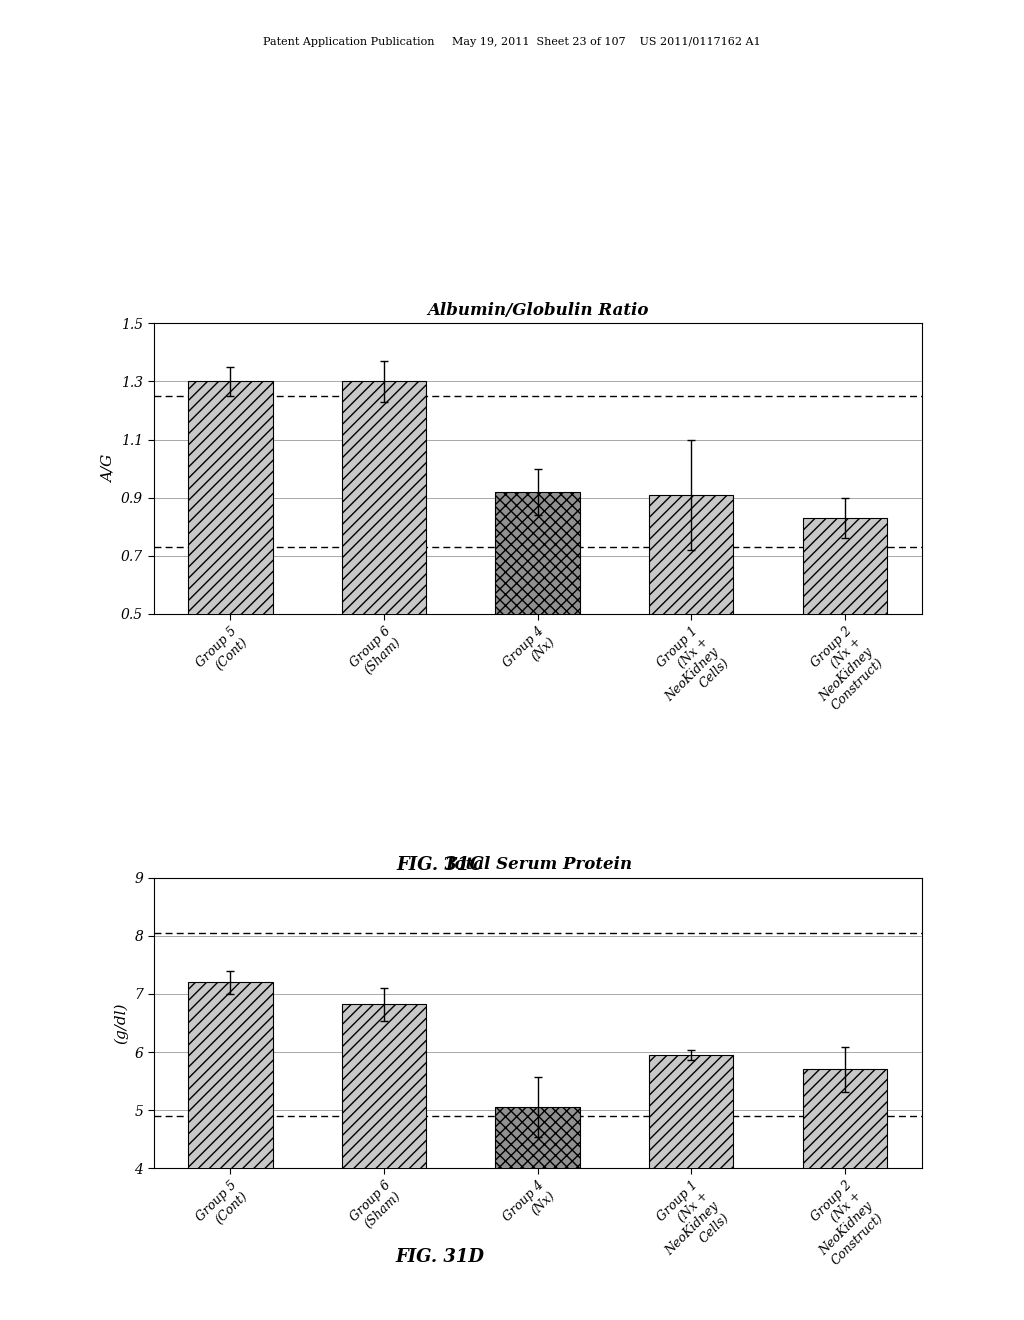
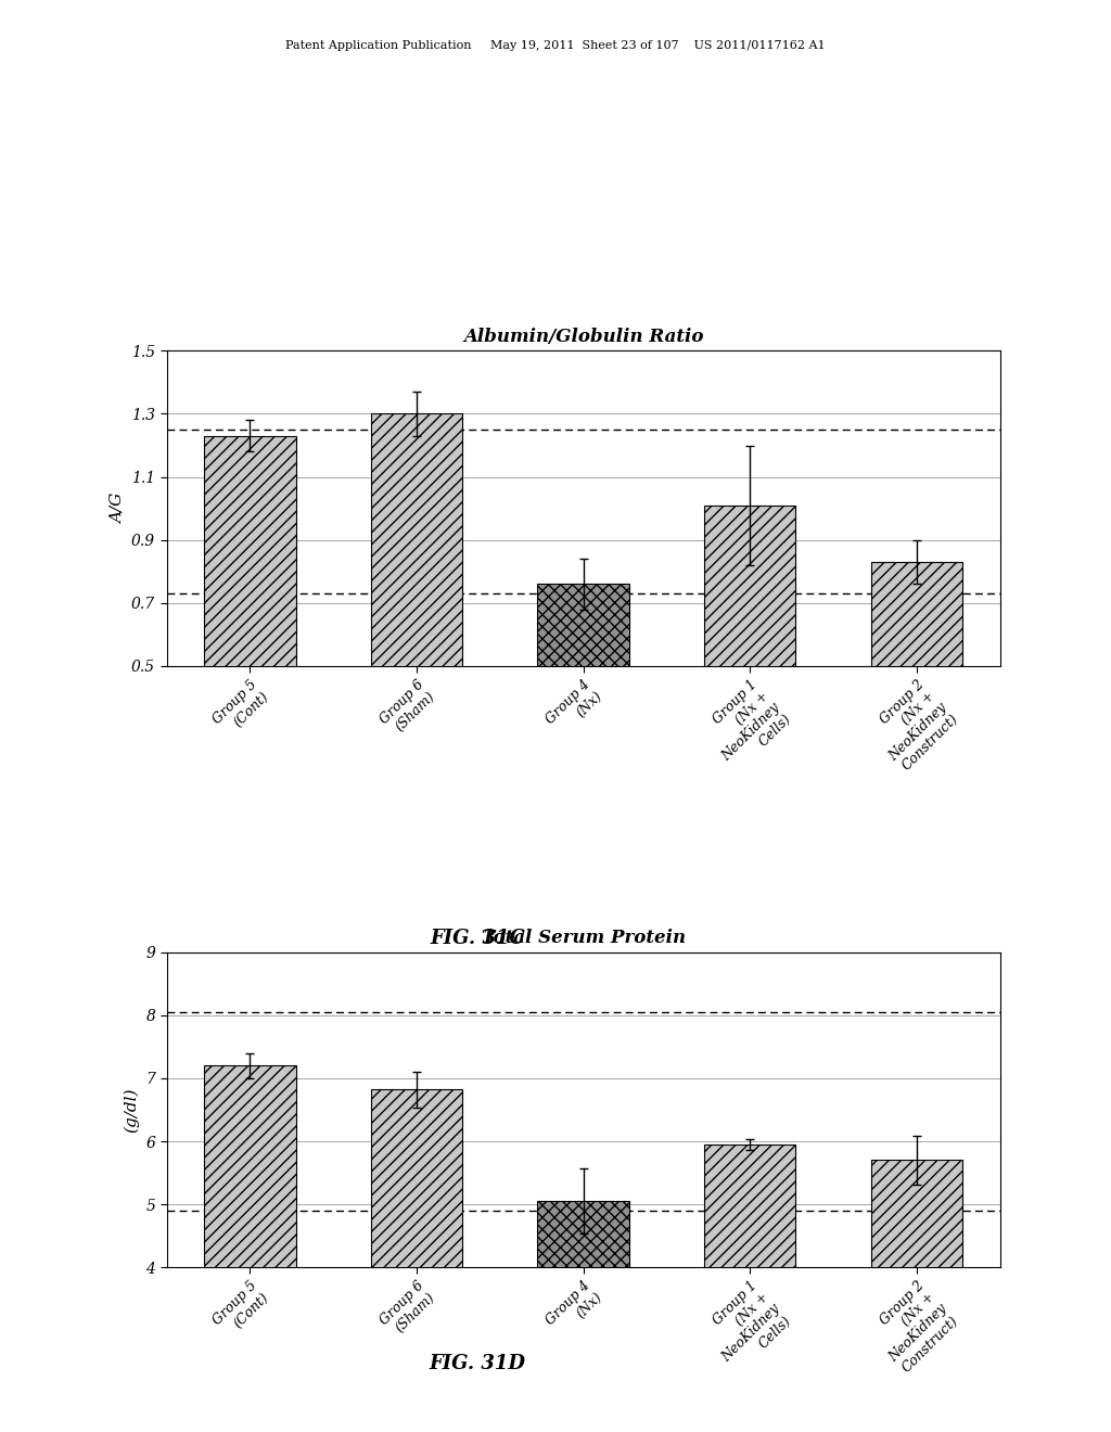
Albumin/Globulin Ratio/Group 5 (Cont): 1.30 -> 1.23
Albumin/Globulin Ratio/Group 4 (Nx): 0.92 -> 0.76
Albumin/Globulin Ratio/Group 1 (Nx + NeoKidney Cells): 0.91 -> 1.01
